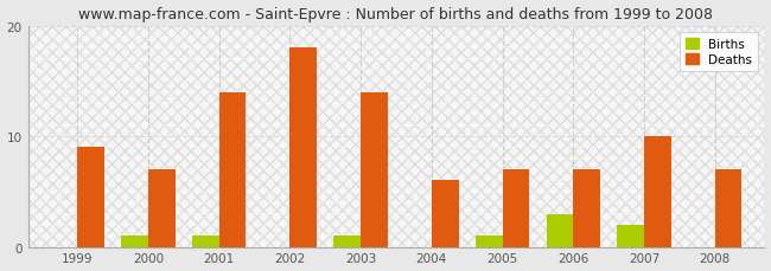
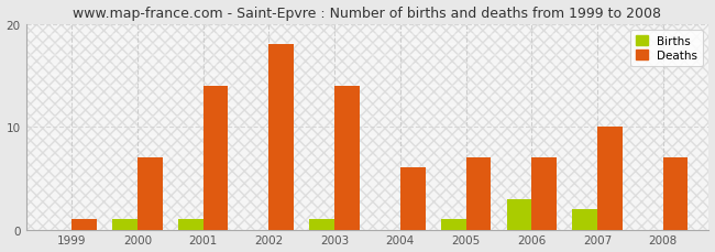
Deaths/1999: 9 -> 1
